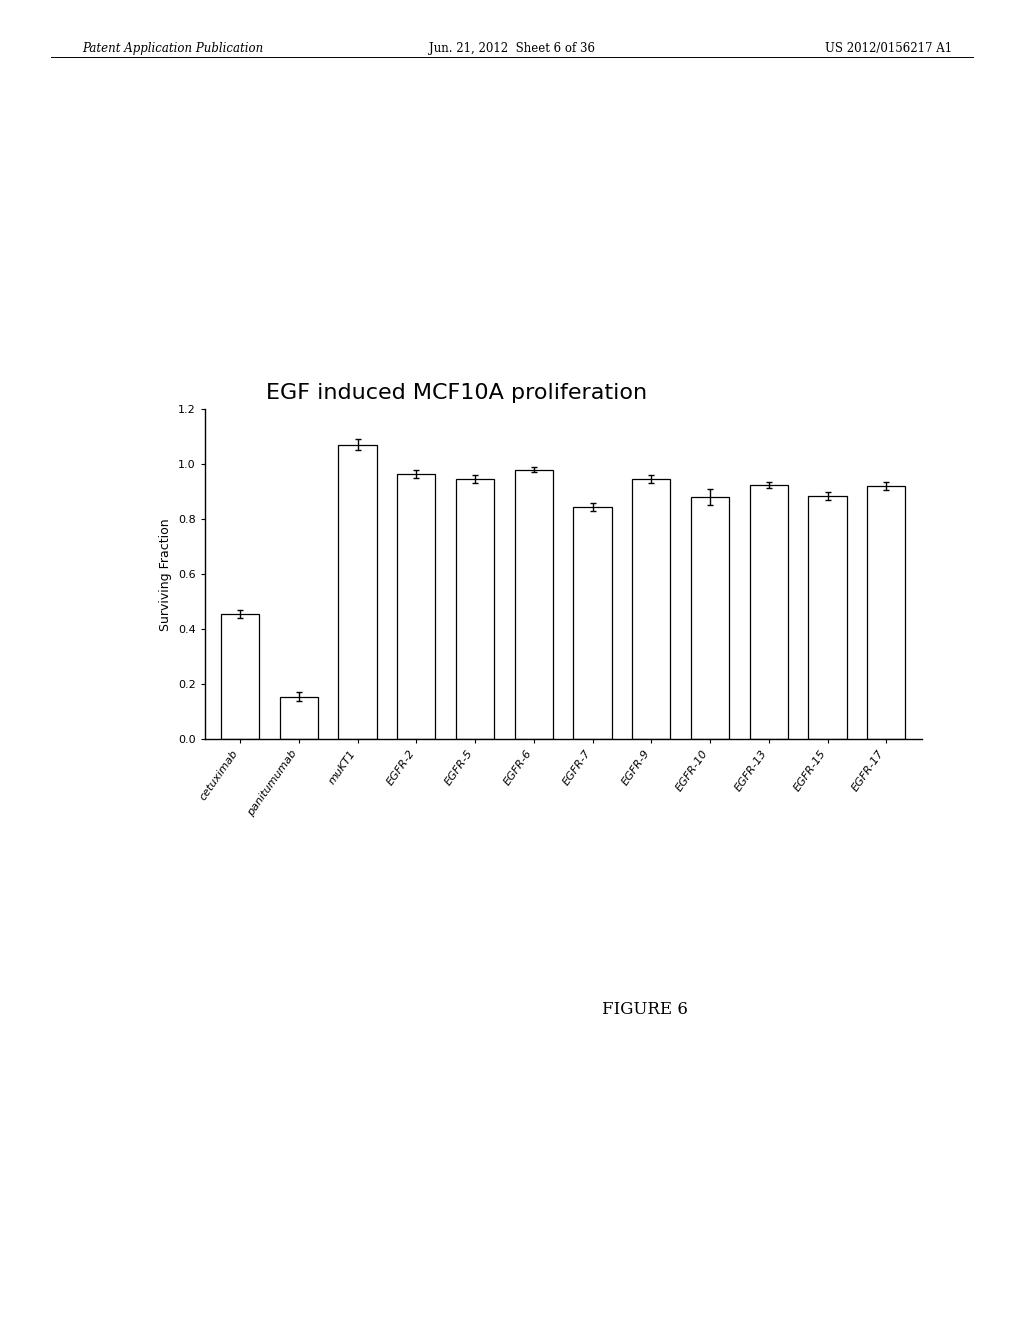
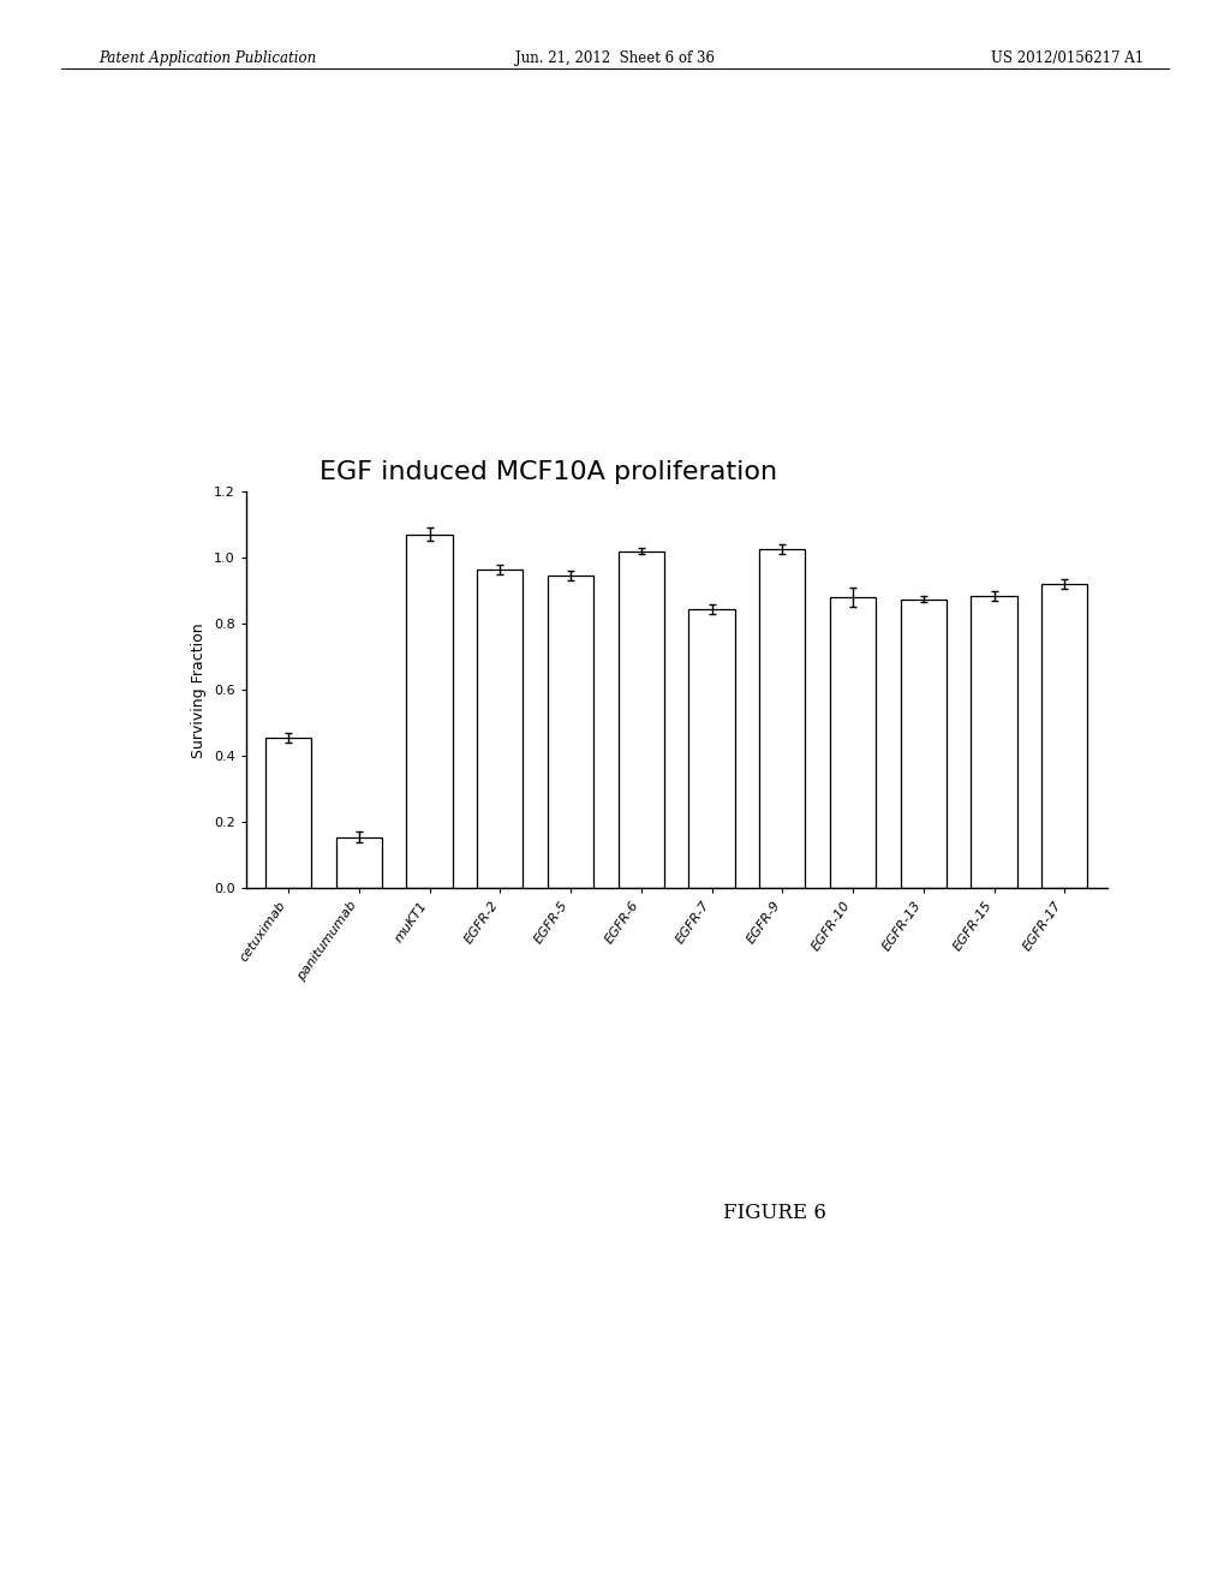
EGFR-6: 0.980 -> 1.020
EGFR-9: 0.945 -> 1.025
EGFR-13: 0.925 -> 0.875
